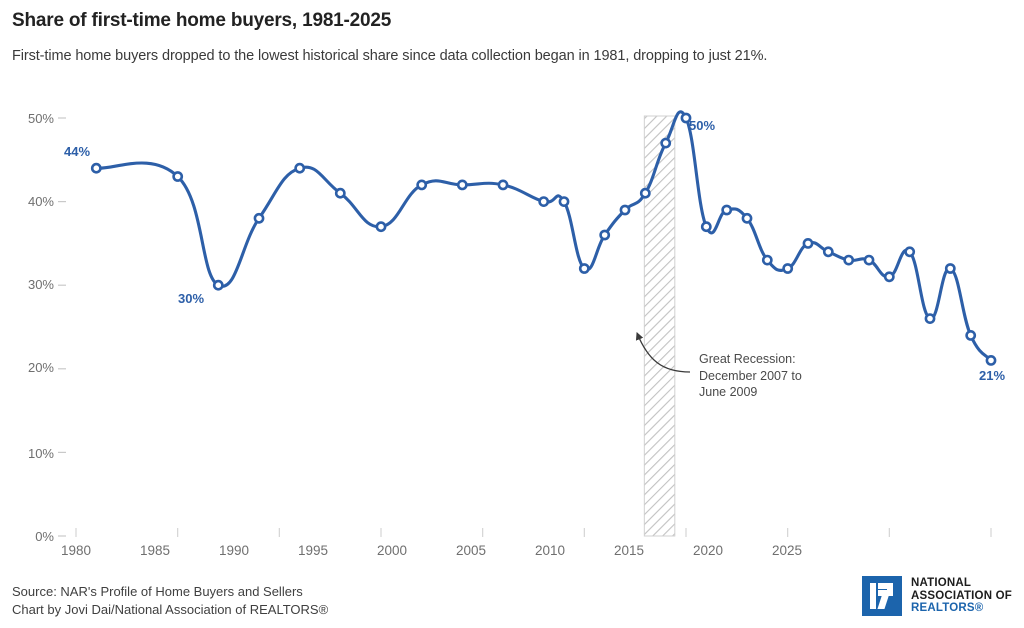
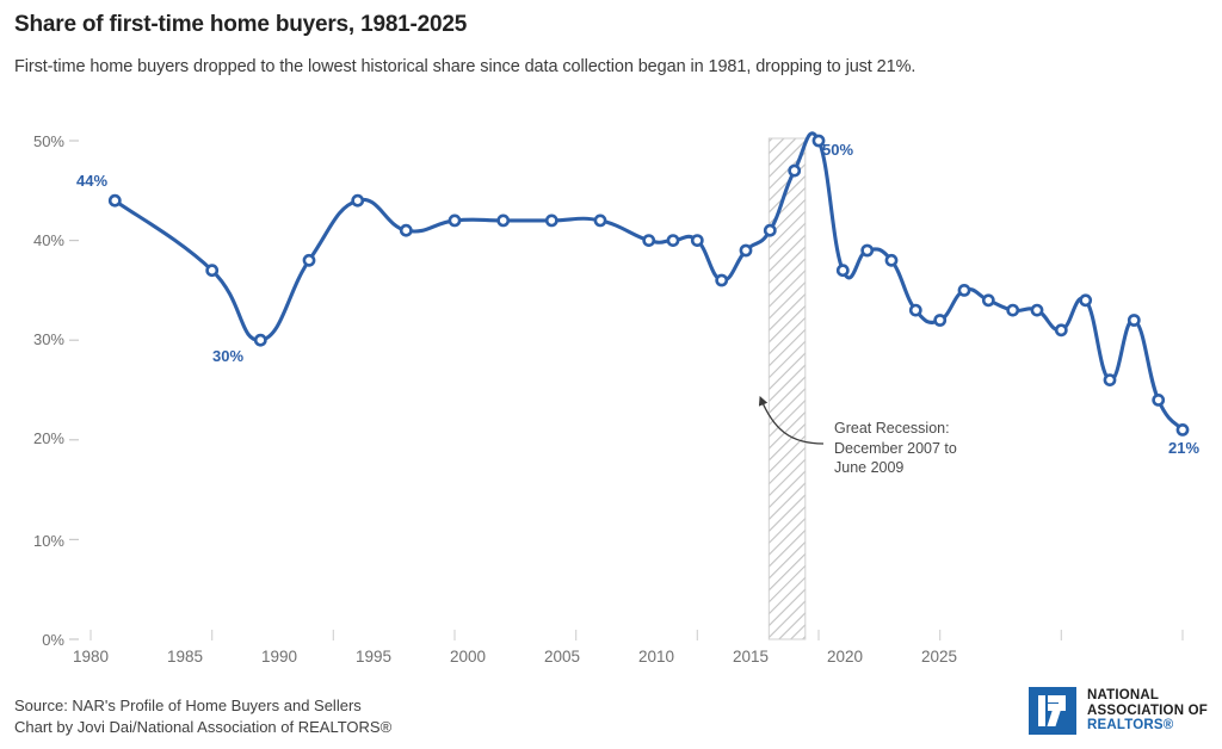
1985: 43% -> 37%
1995: 37% -> 42%
2005: 32% -> 40%
